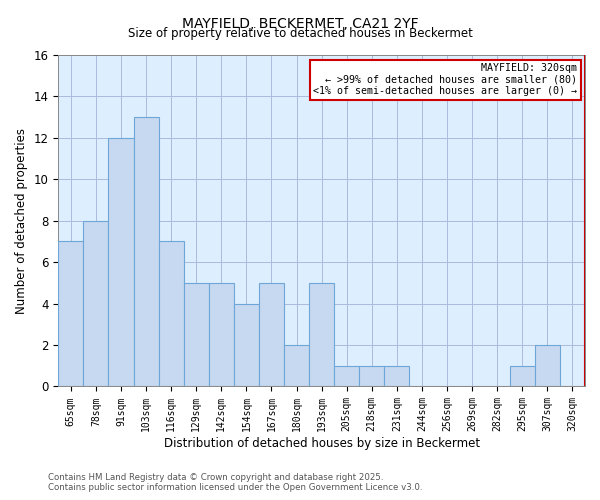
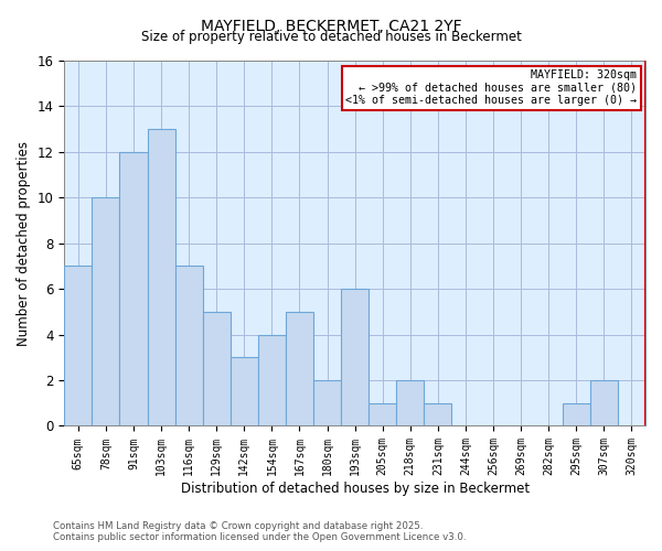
78sqm: 8 -> 10
142sqm: 5 -> 3
193sqm: 5 -> 6
218sqm: 1 -> 2
